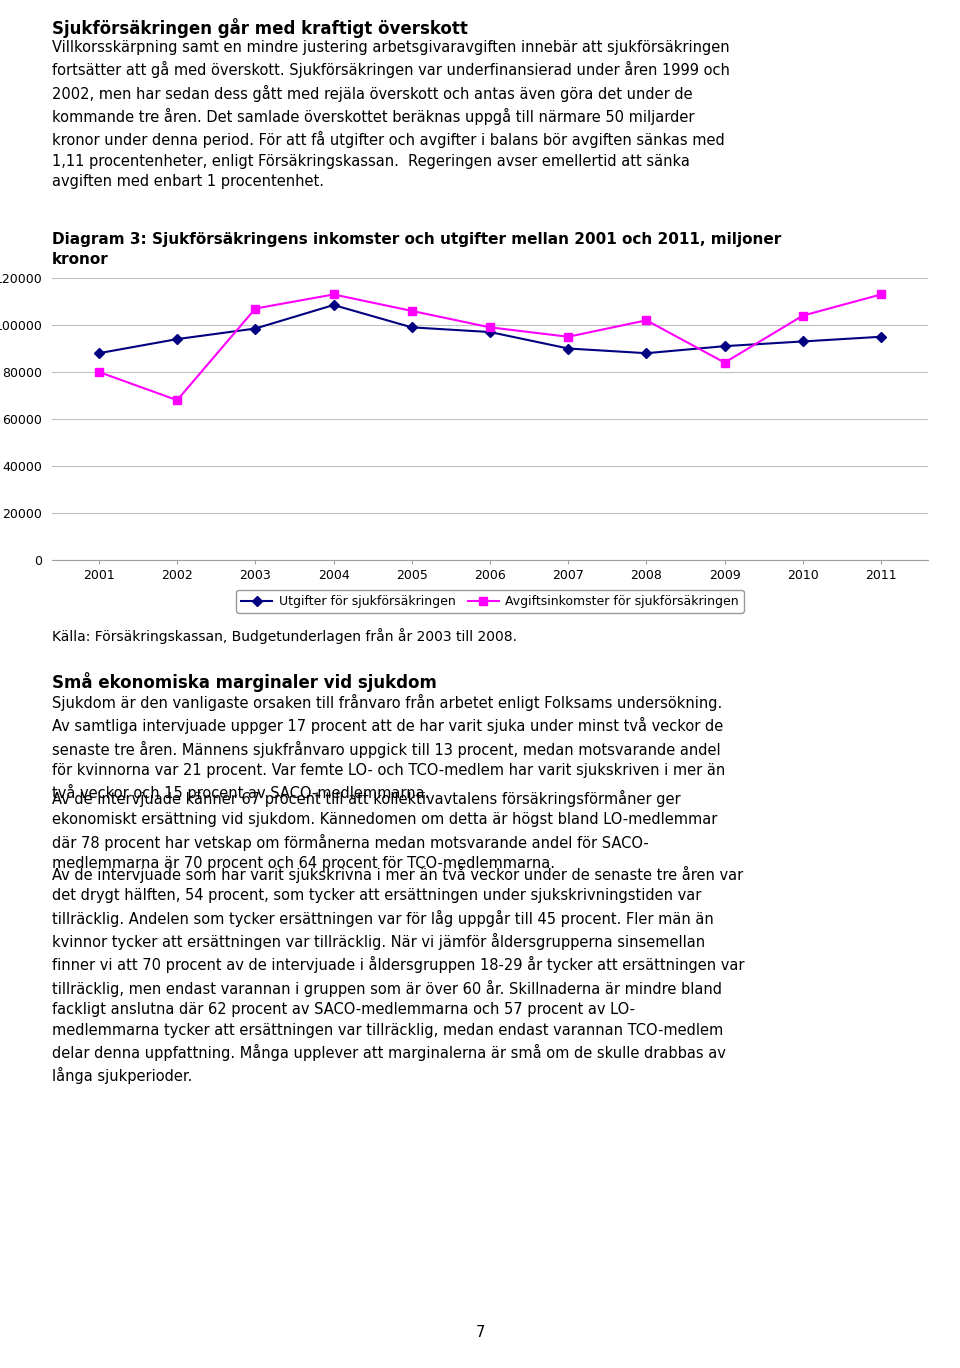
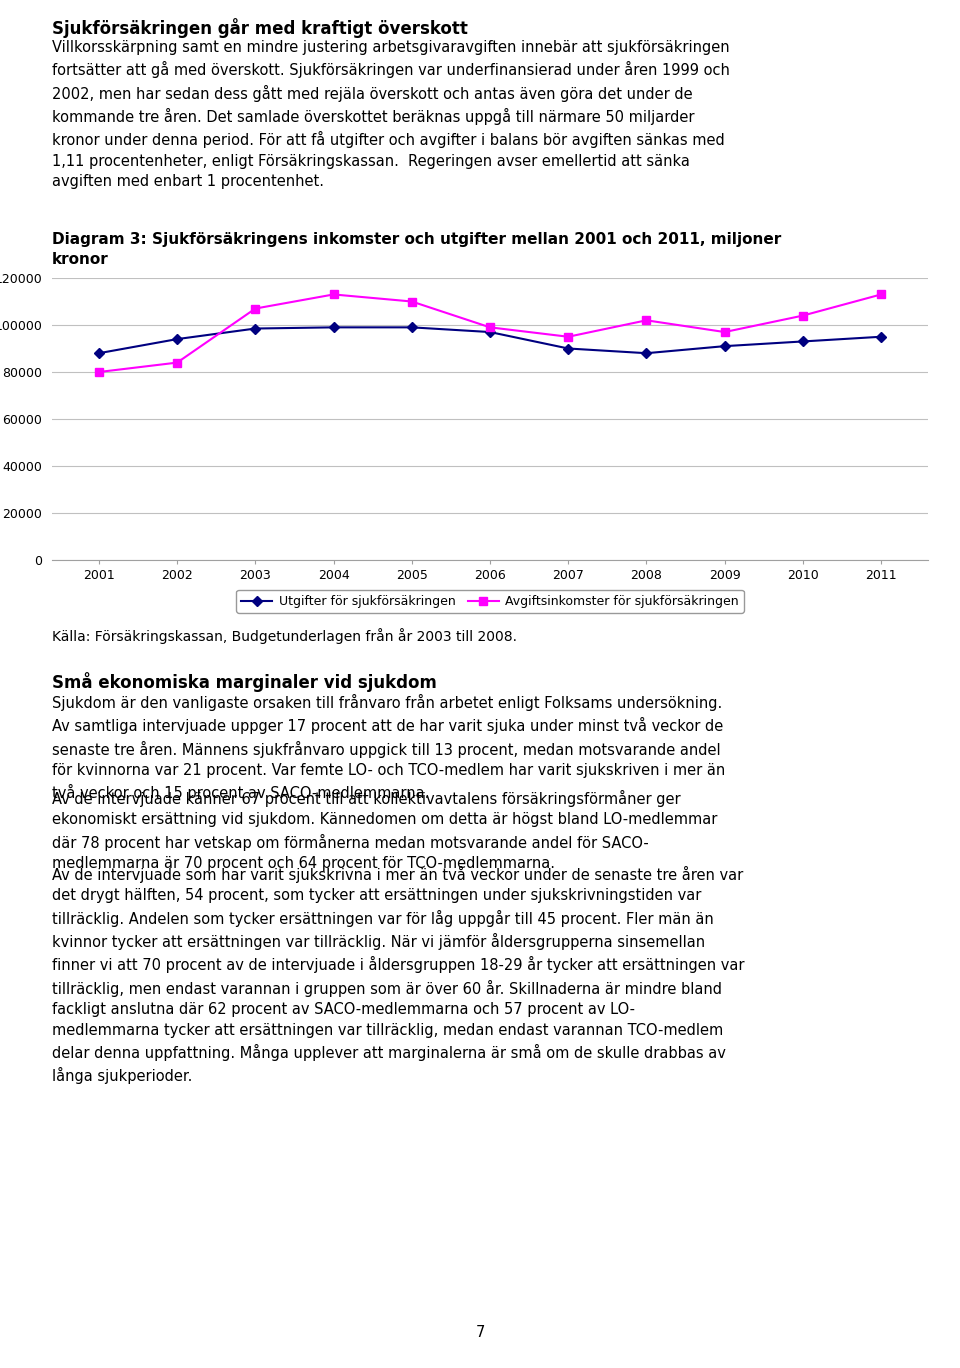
Avgiftsinkomster för sjukförsäkringen/2002: 68000 -> 84000
Utgifter för sjukförsäkringen/2004: 108500 -> 99000
Avgiftsinkomster för sjukförsäkringen/2005: 106000 -> 110000
Avgiftsinkomster för sjukförsäkringen/2009: 84000 -> 97000
